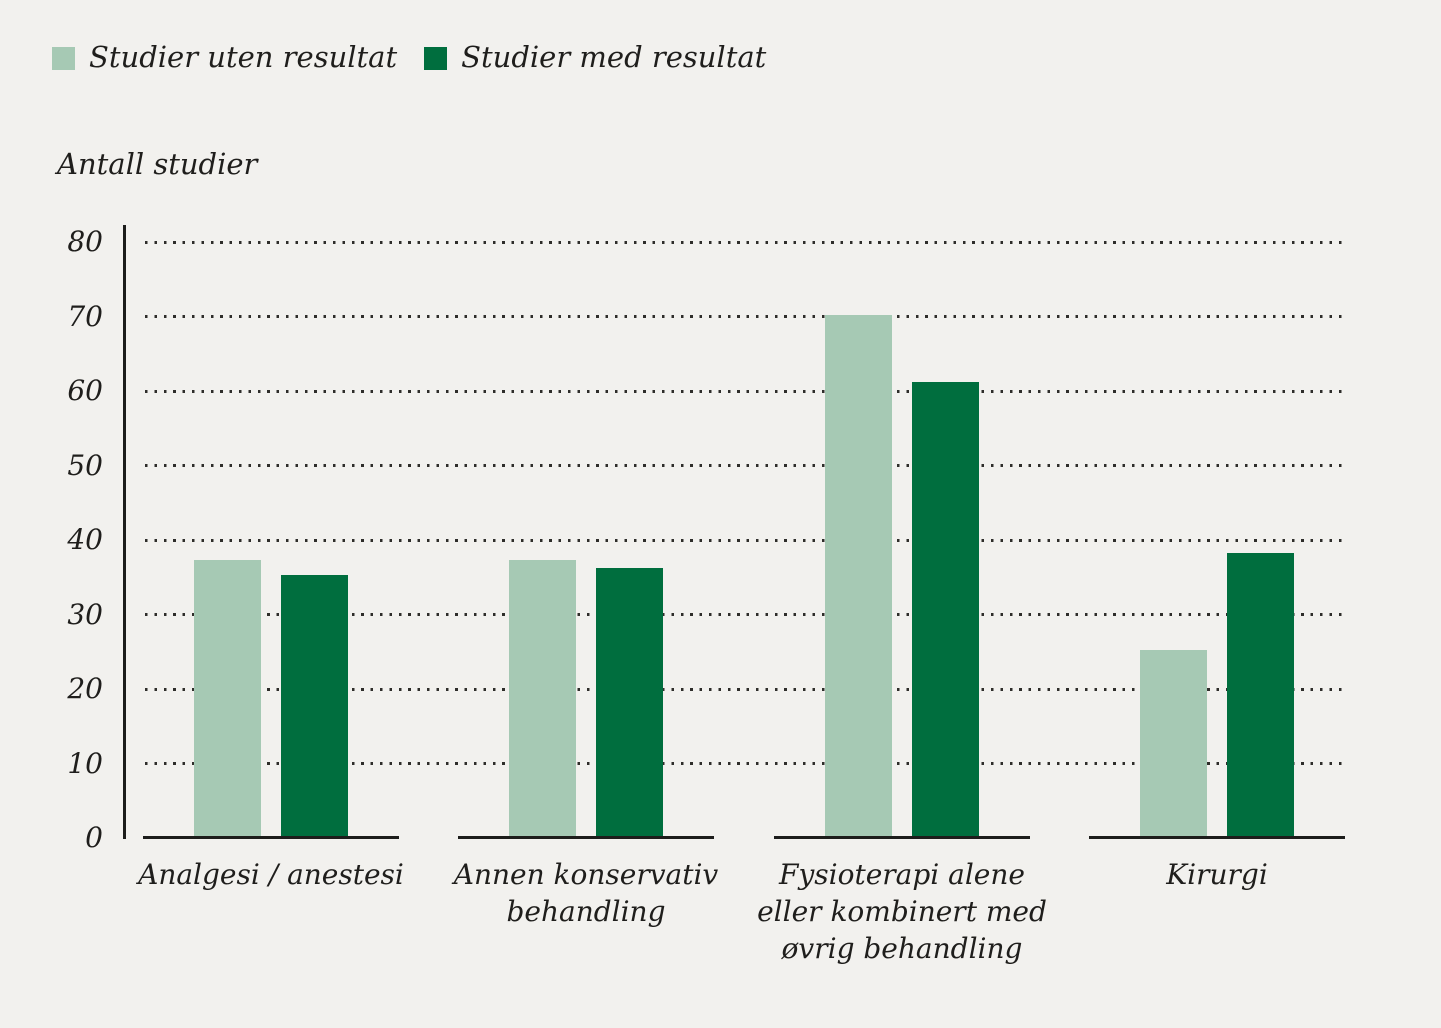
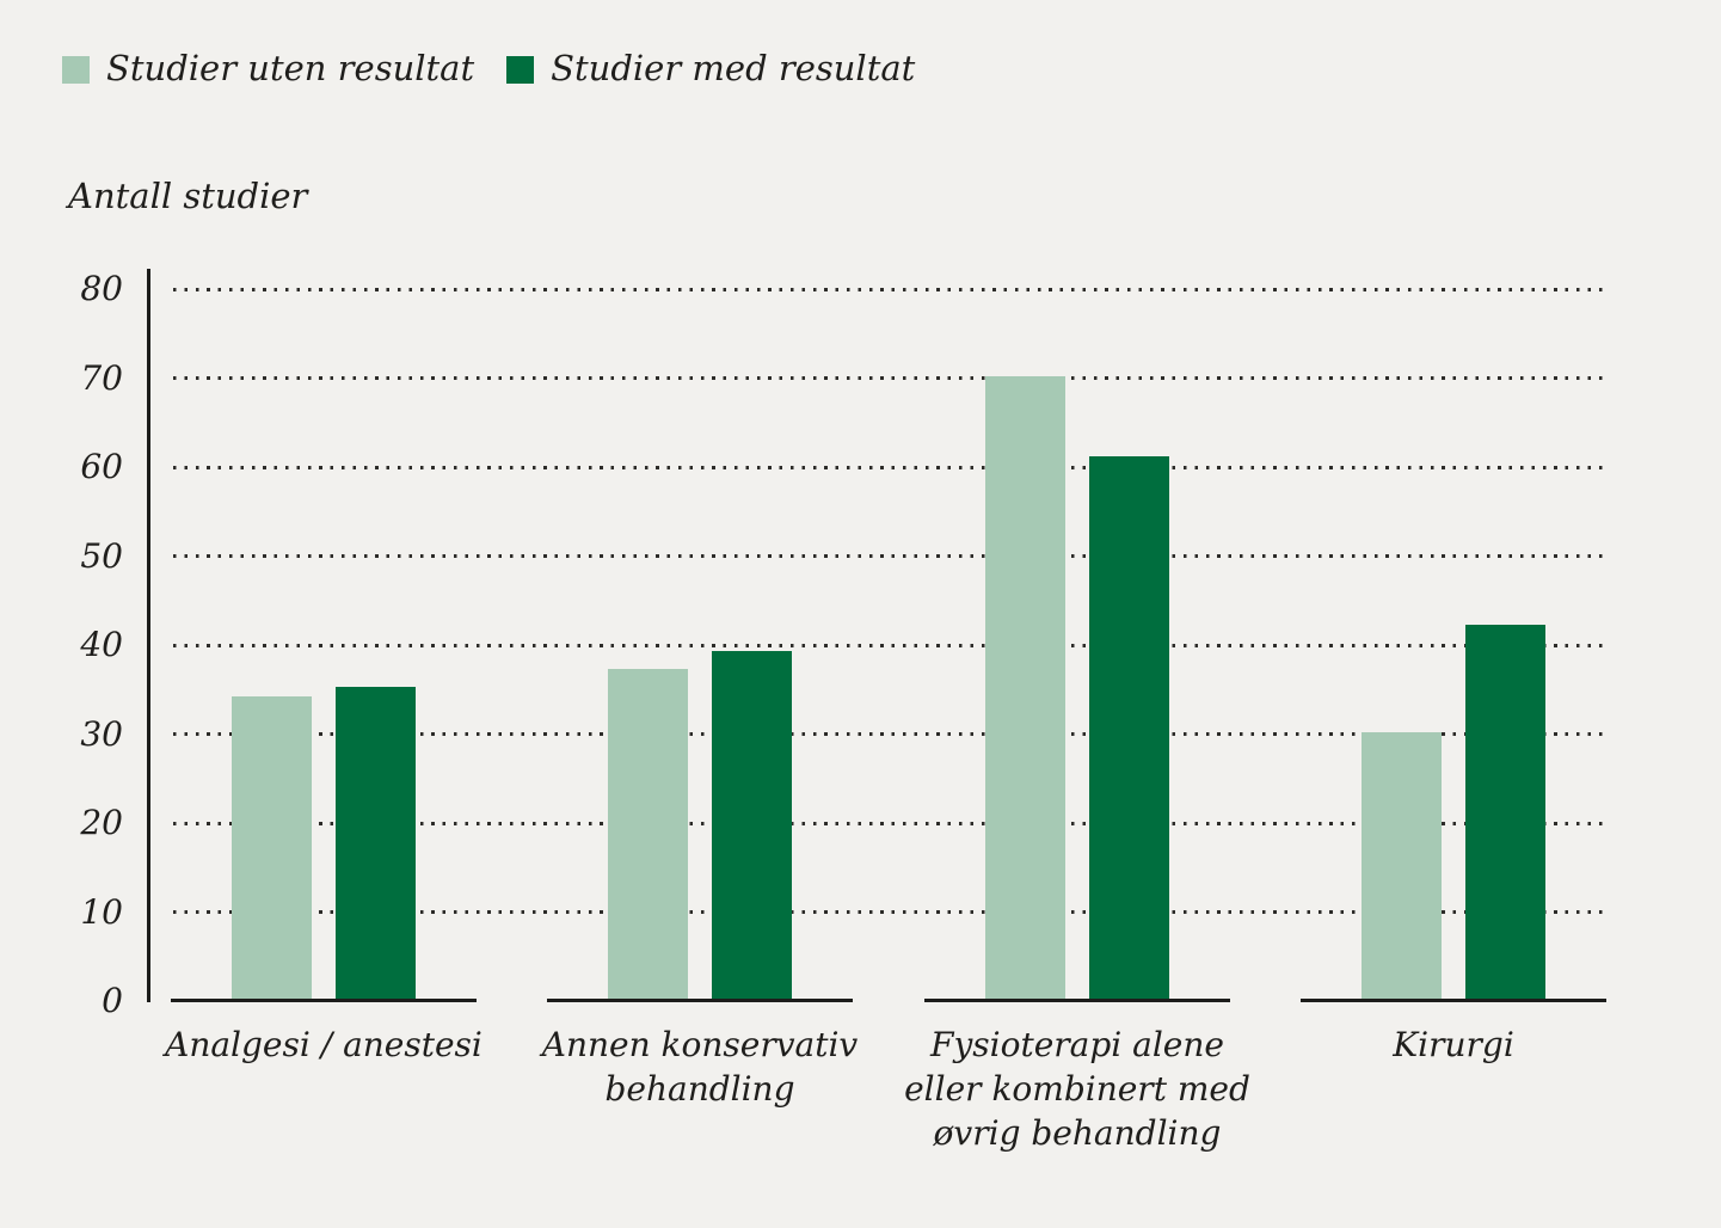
Studier uten resultat/Analgesi / anestesi: 37 -> 34
Studier med resultat/Annen konservativ behandling: 36 -> 39
Studier uten resultat/Kirurgi: 25 -> 30
Studier med resultat/Kirurgi: 38 -> 42
